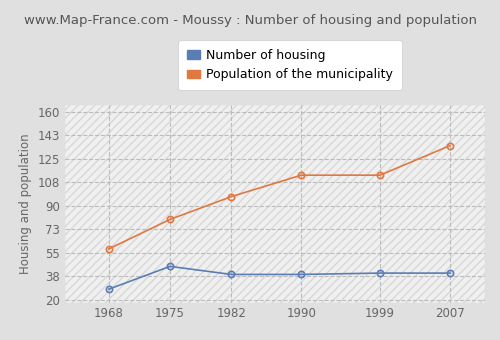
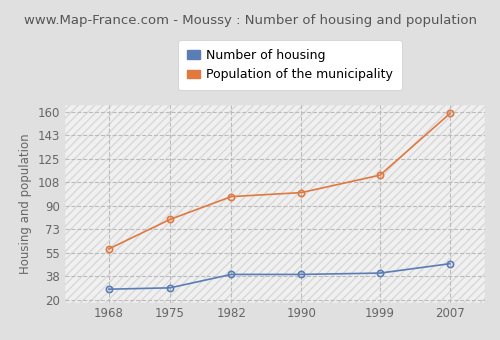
Number of housing/1975: 45 -> 29
Population of the municipality/1990: 113 -> 100
Number of housing/2007: 40 -> 47
Population of the municipality/2007: 135 -> 159
